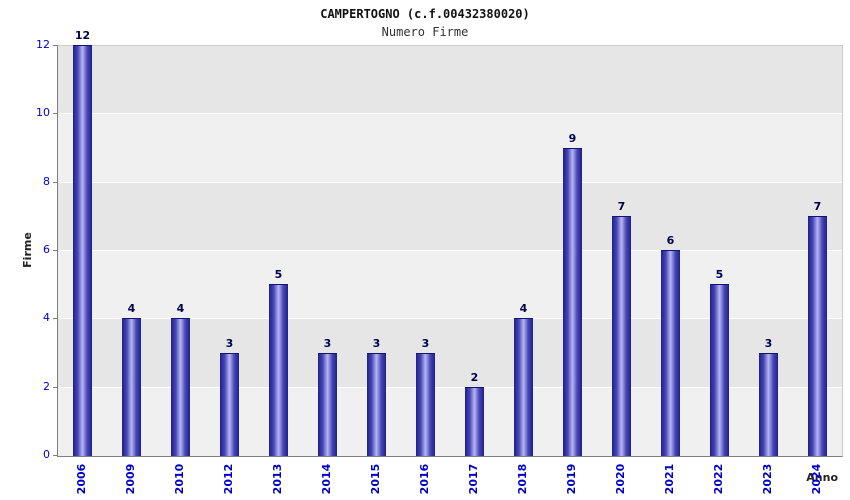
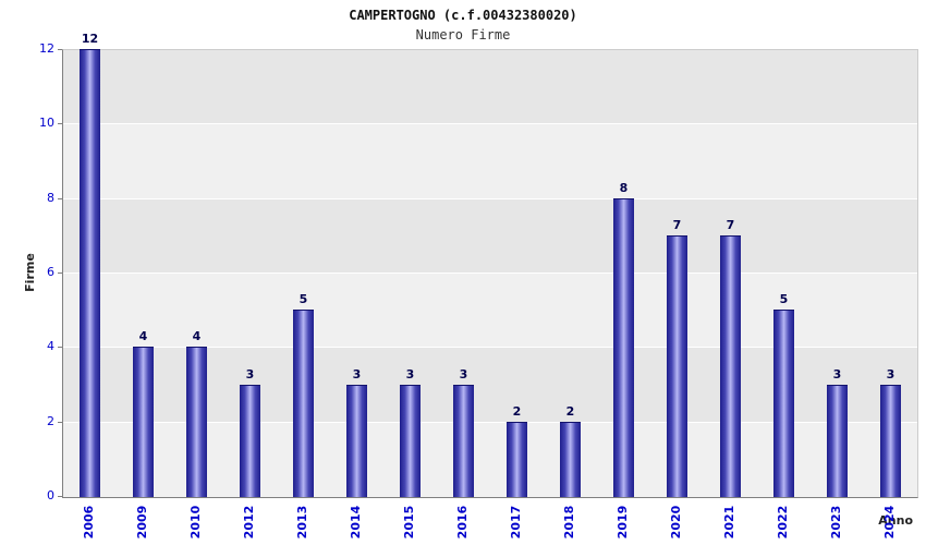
2018: 4 -> 2
2019: 9 -> 8
2021: 6 -> 7
2024: 7 -> 3
